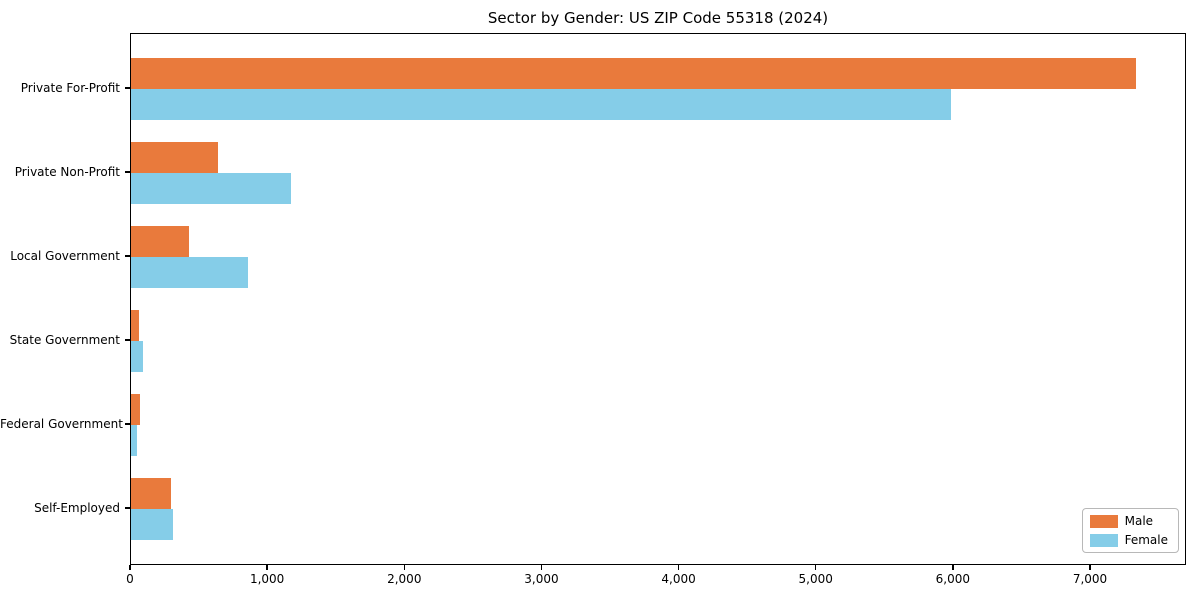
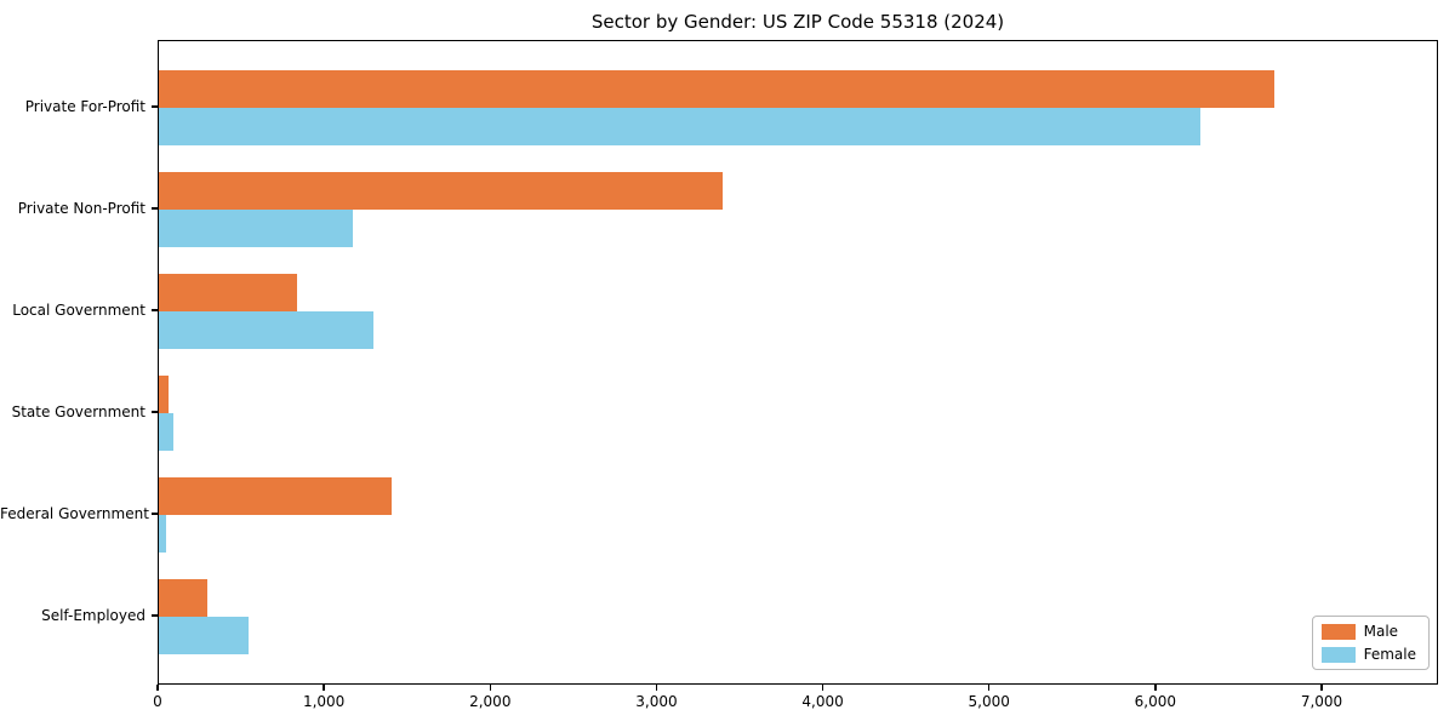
Male/Private For-Profit: 7330 -> 6710
Female/Private For-Profit: 5980 -> 6260
Male/Private Non-Profit: 640 -> 3390
Male/Local Government: 420 -> 830
Female/Local Government: 850 -> 1290
Male/Federal Government: 60 -> 1400
Female/Self-Employed: 300 -> 540
